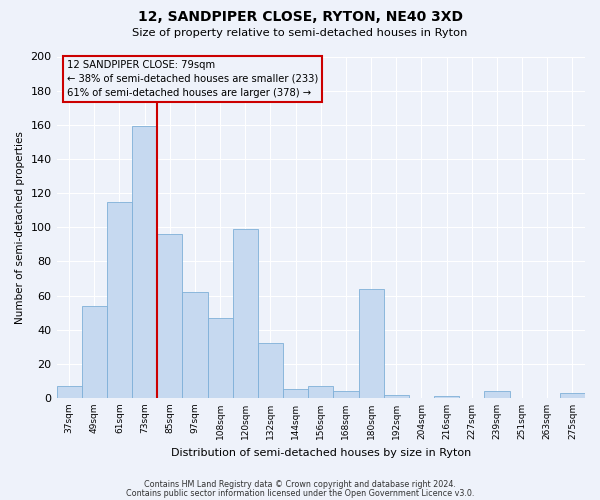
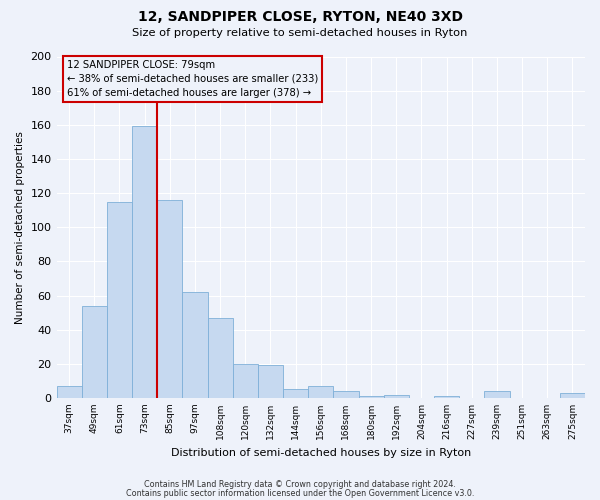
85sqm: 96 -> 116
120sqm: 99 -> 20
132sqm: 32 -> 19
180sqm: 64 -> 1
